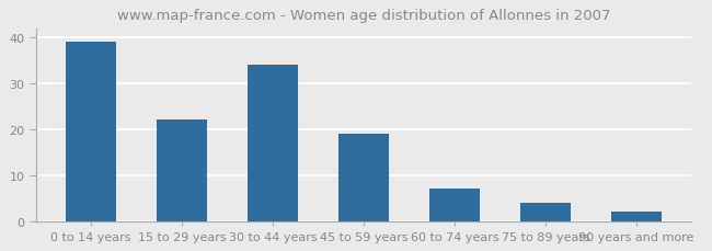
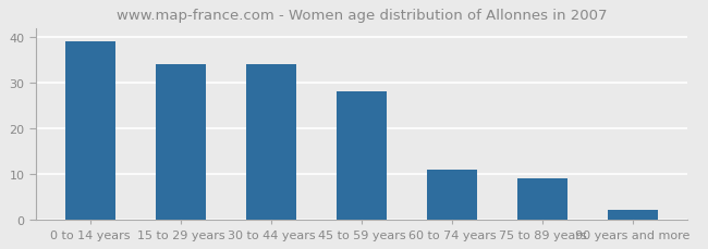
15 to 29 years: 22 -> 34
45 to 59 years: 19 -> 28
60 to 74 years: 7 -> 11
75 to 89 years: 4 -> 9
